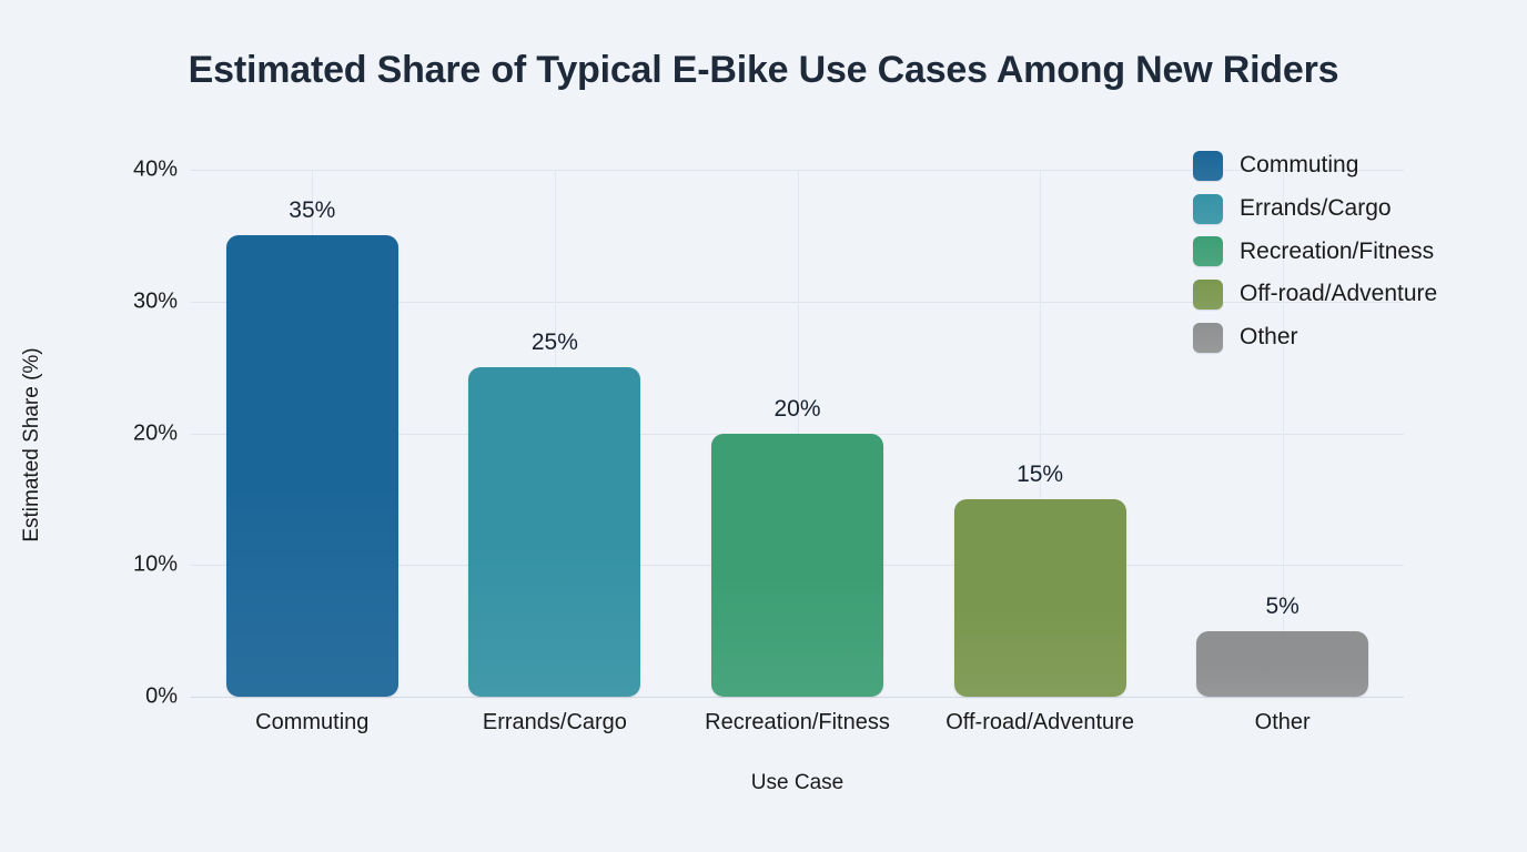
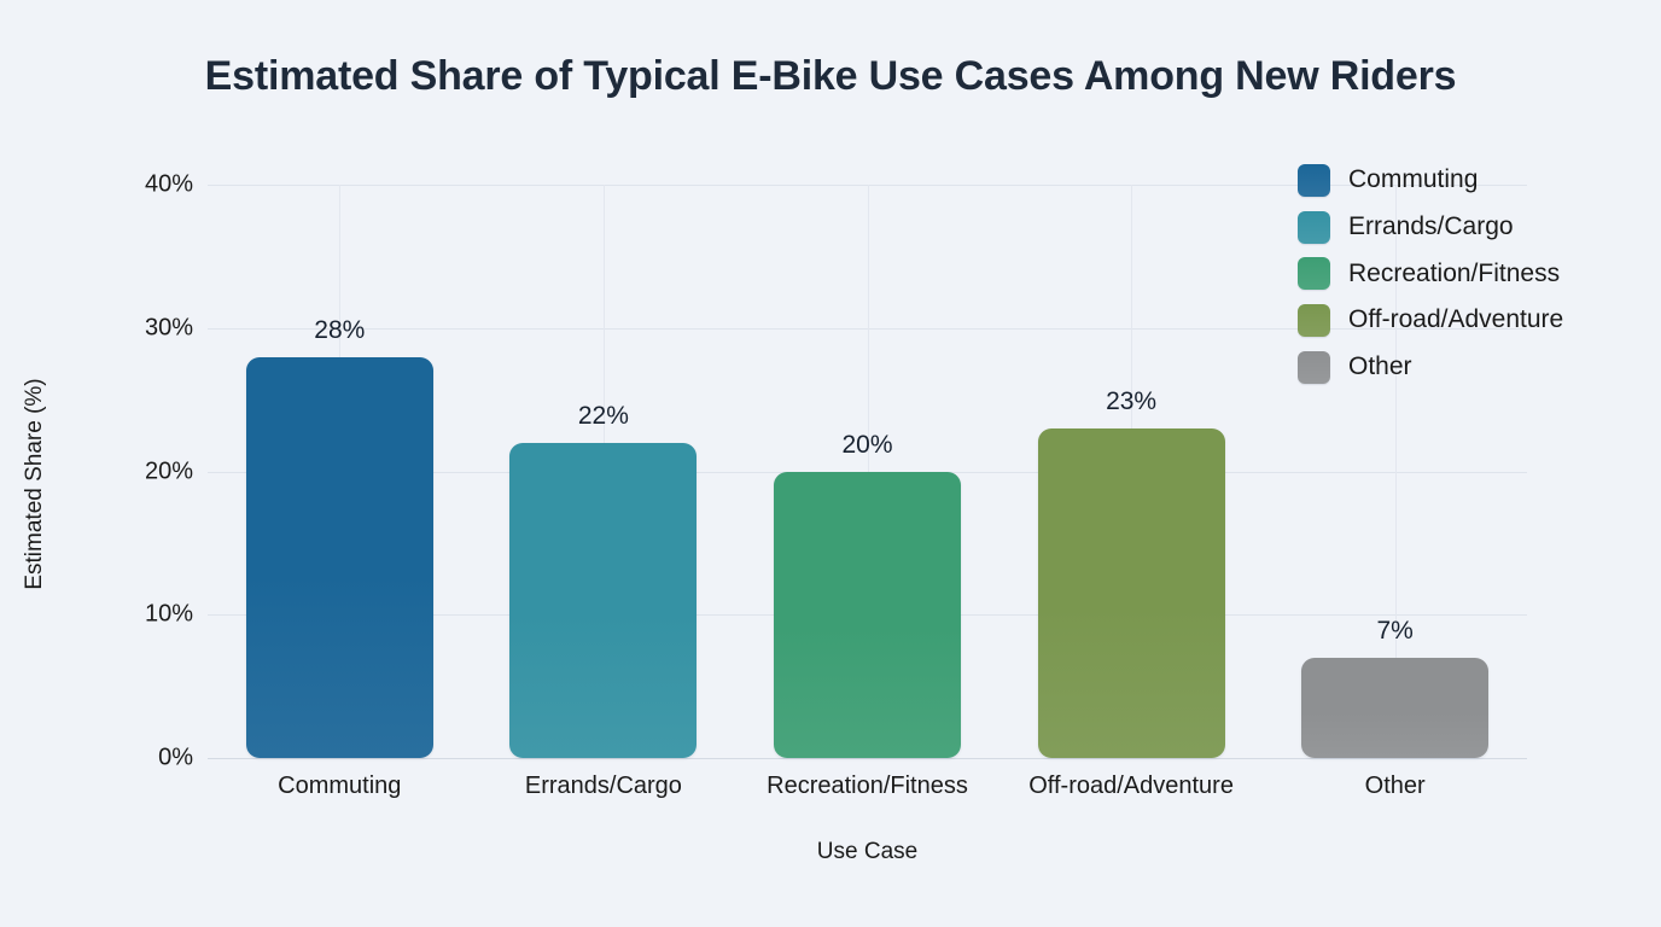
Commuting: 35% -> 28%
Errands/Cargo: 25% -> 22%
Off-road/Adventure: 15% -> 23%
Other: 5% -> 7%
